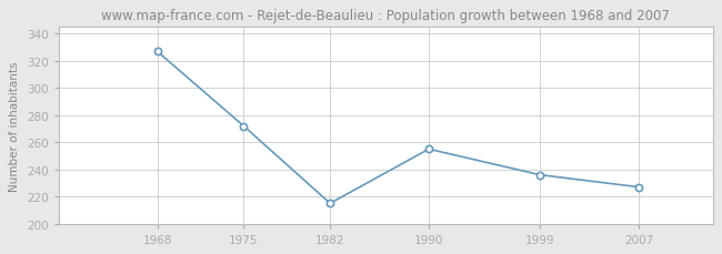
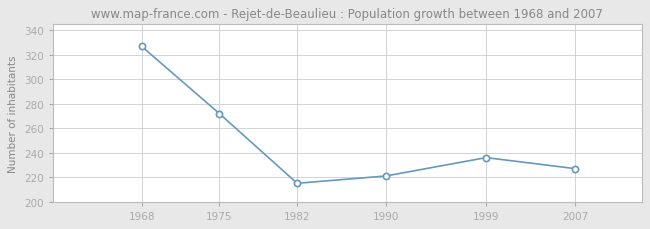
1990: 255 -> 221
